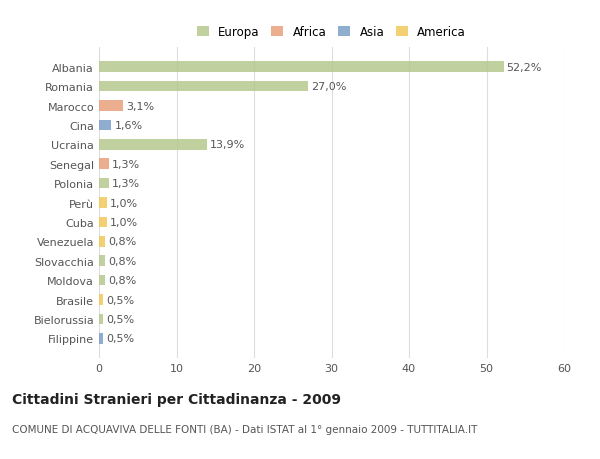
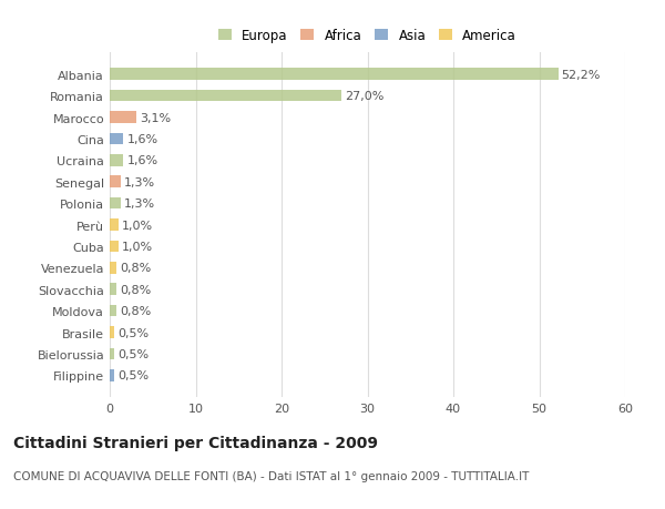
Ucraina: 13,9% -> 1,6%
